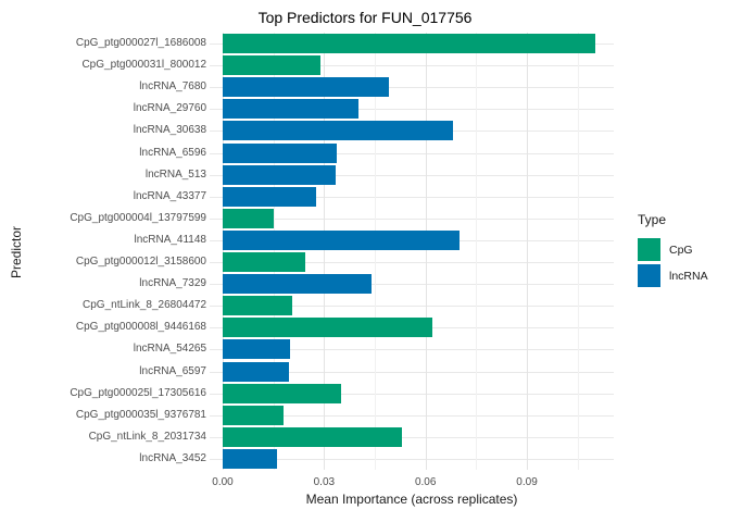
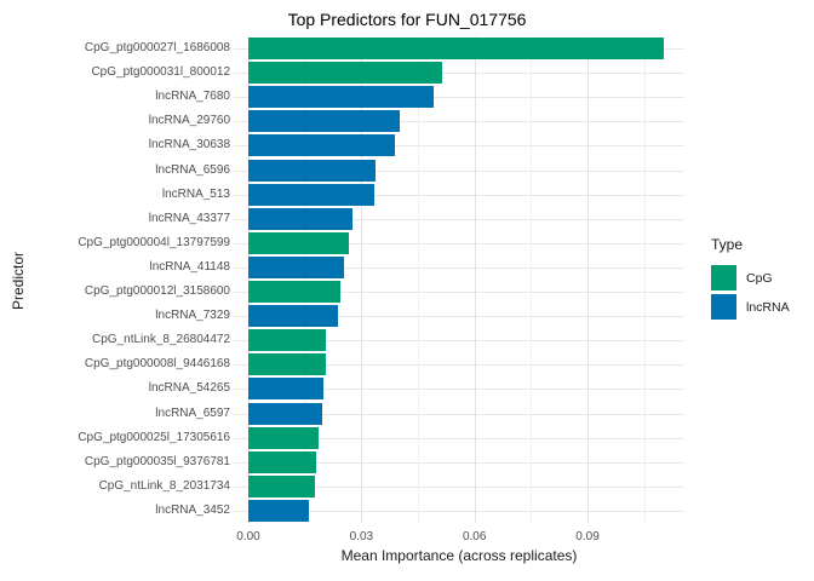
CpG_ptg000031l_800012: 0.029 -> 0.051
lncRNA_30638: 0.068 -> 0.039
CpG_ptg000004l_13797599: 0.015 -> 0.027
lncRNA_41148: 0.070 -> 0.025
lncRNA_7329: 0.044 -> 0.024
CpG_ptg000008l_9446168: 0.062 -> 0.021
CpG_ptg000025l_17305616: 0.035 -> 0.019
CpG_ntLink_8_2031734: 0.053 -> 0.018
